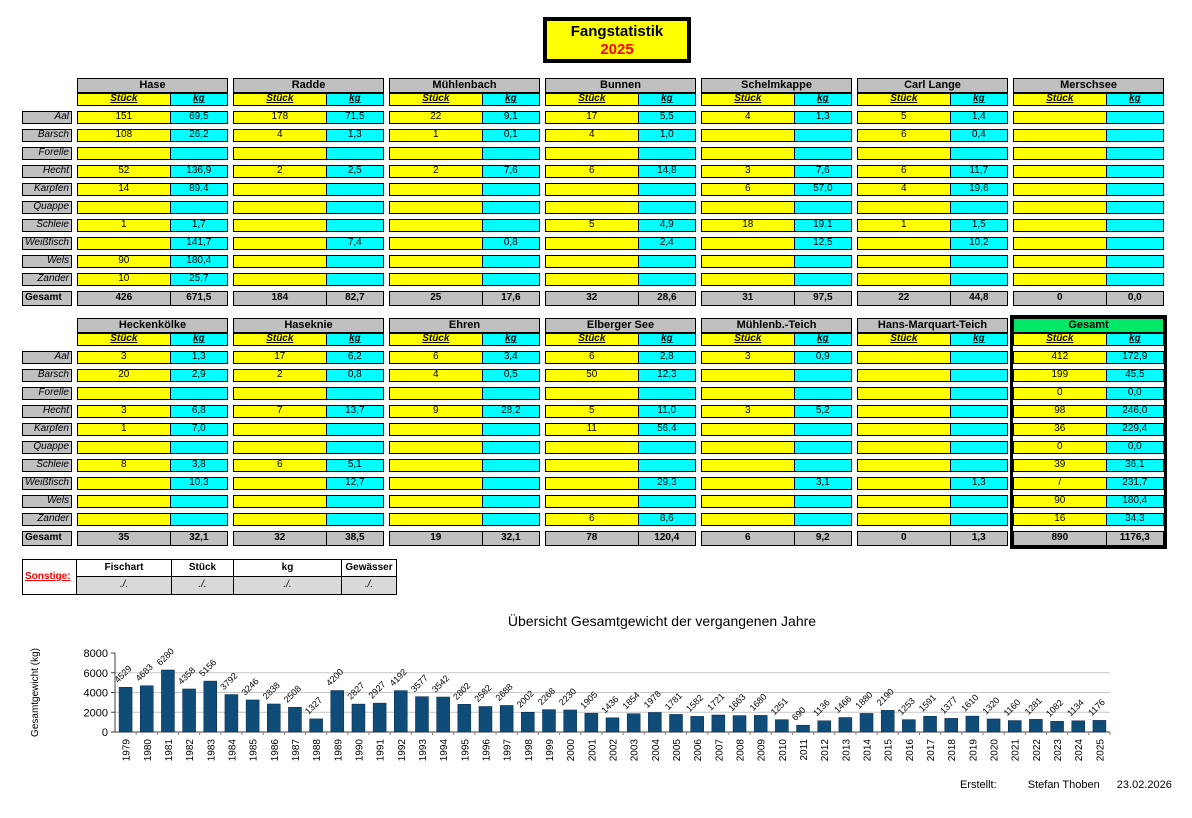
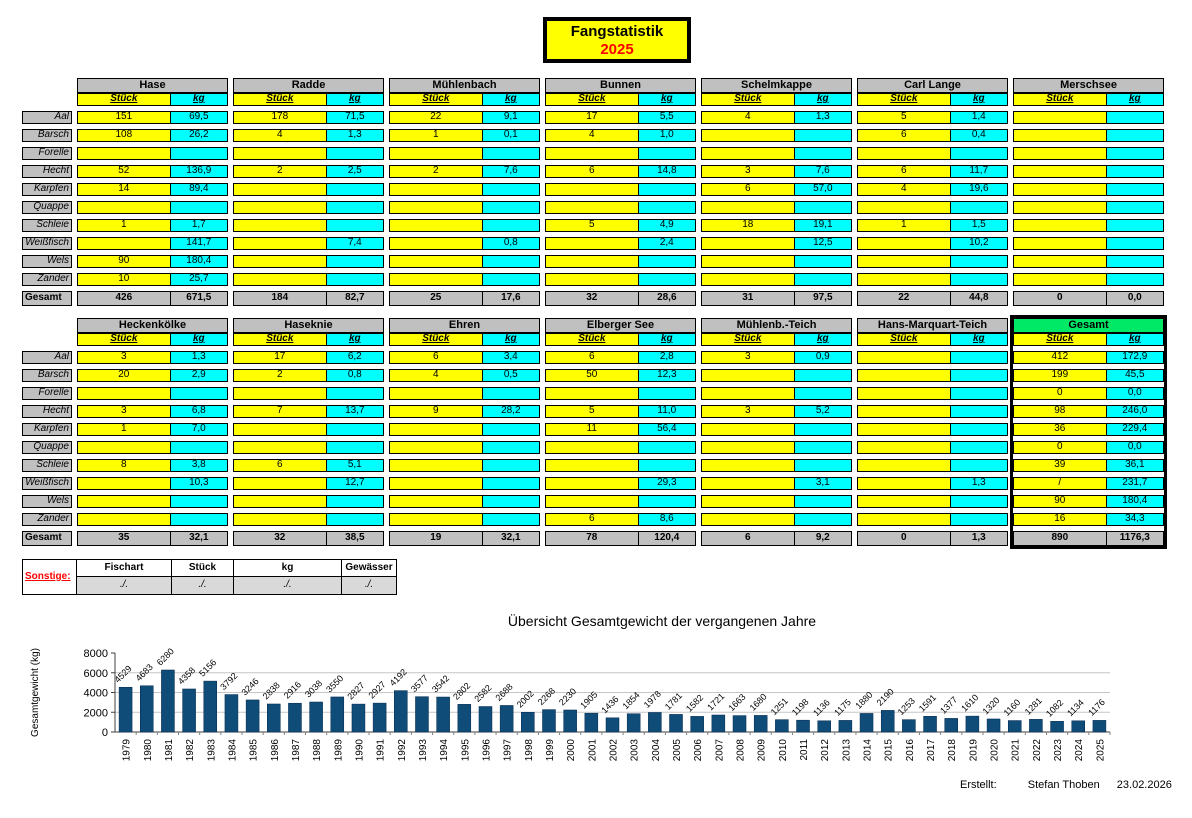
1987: 2508 -> 2916
1988: 1327 -> 3038
1989: 4200 -> 3550
2011: 690 -> 1198
2013: 1466 -> 1175
